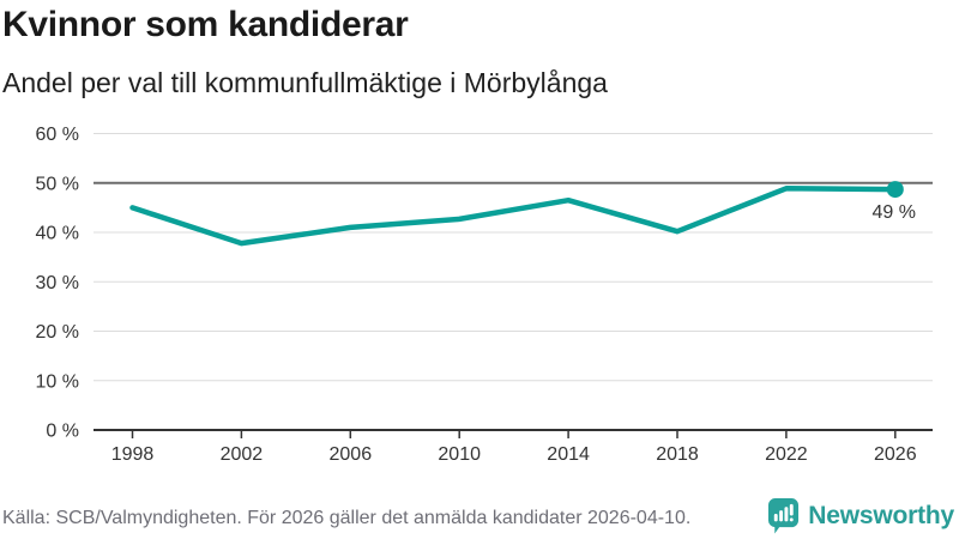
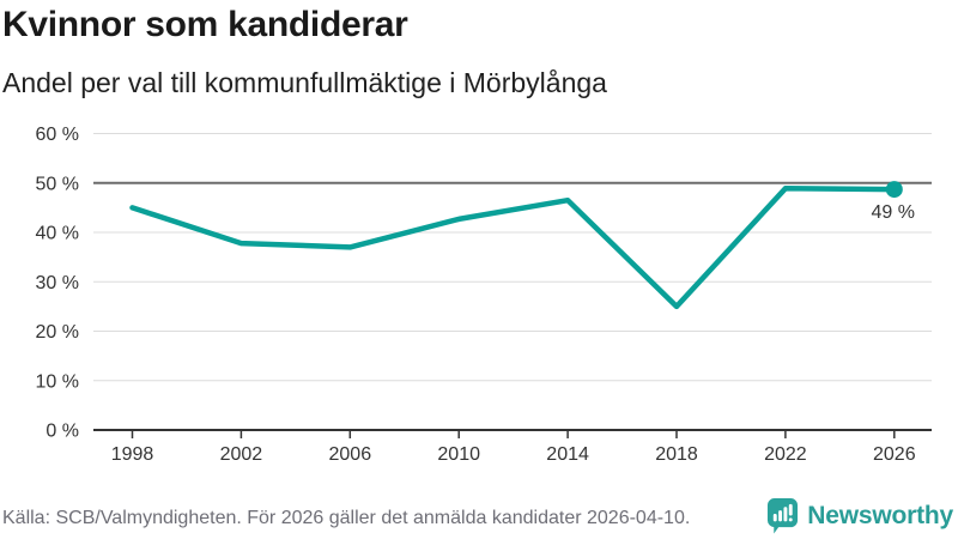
2006: 41% -> 37%
2018: 40% -> 25%
